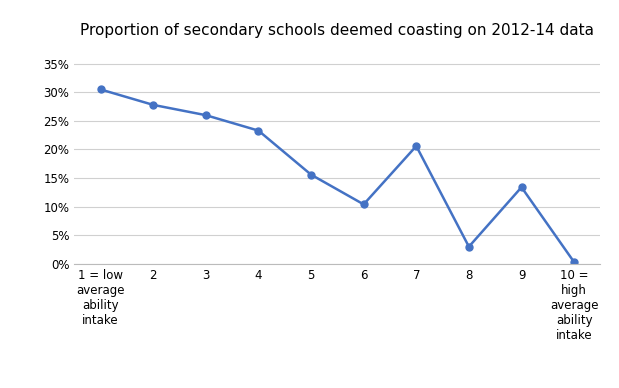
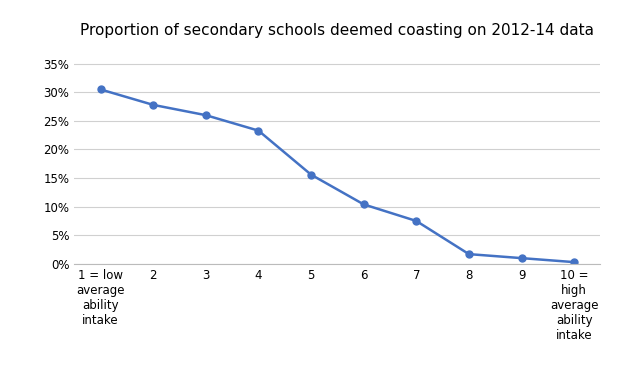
7: 20.6% -> 7.5%
8: 3.0% -> 1.7%
9: 13.4% -> 1.0%
